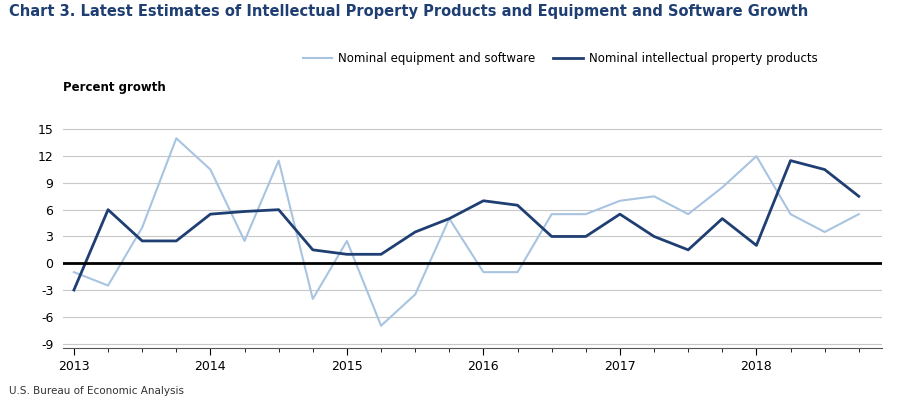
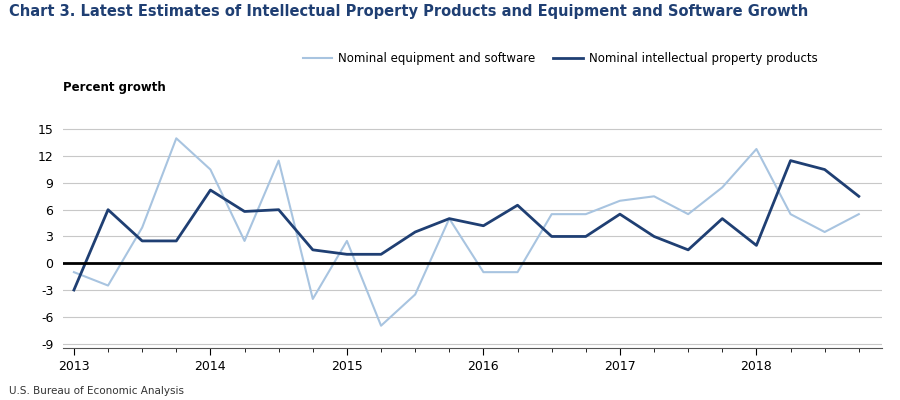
Nominal intellectual property products/2014: 5.5 -> 8.2
Nominal intellectual property products/2016: 7.0 -> 4.2
Nominal equipment and software/2018: 12.0 -> 12.8
